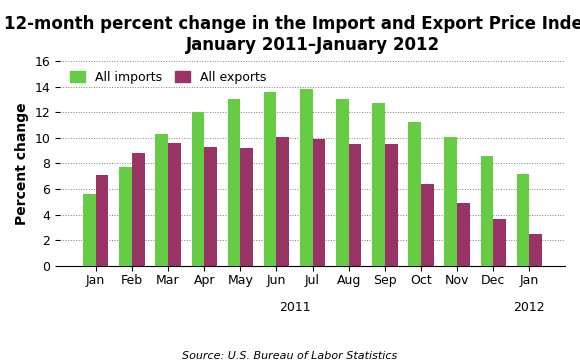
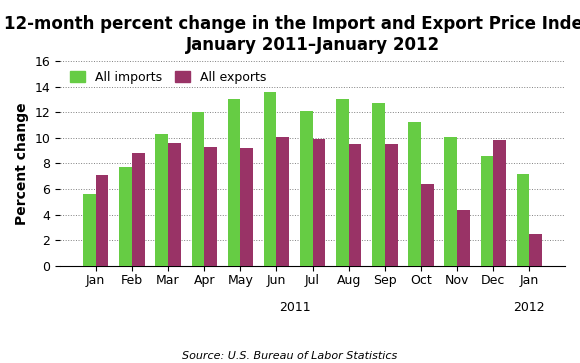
All imports/Jul: 13.8 -> 12.1
All exports/Nov: 4.9 -> 4.4
All exports/Dec: 3.7 -> 9.8
